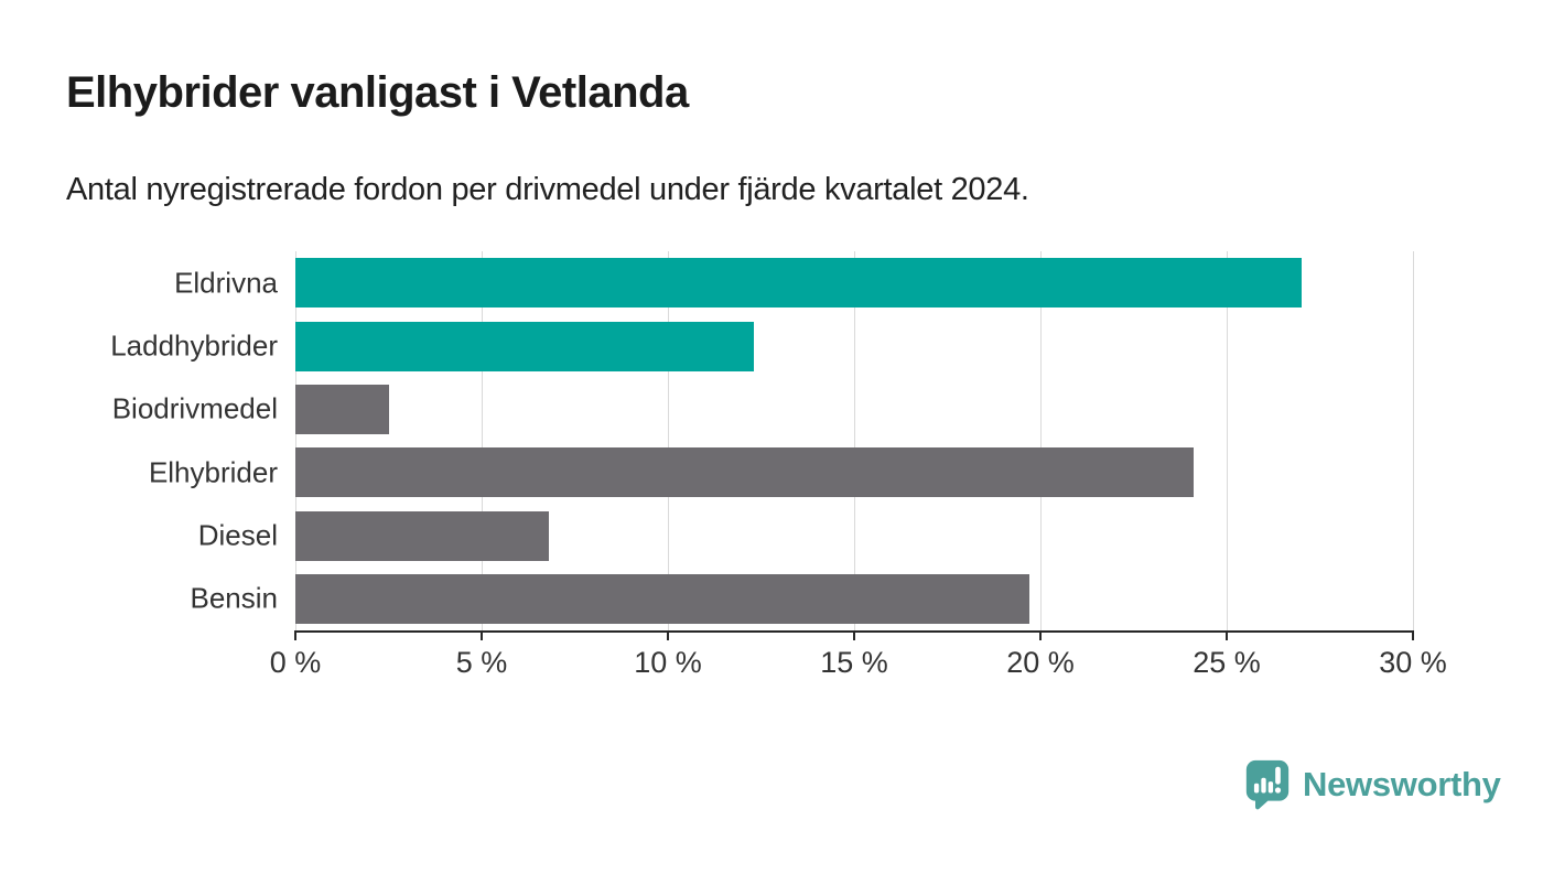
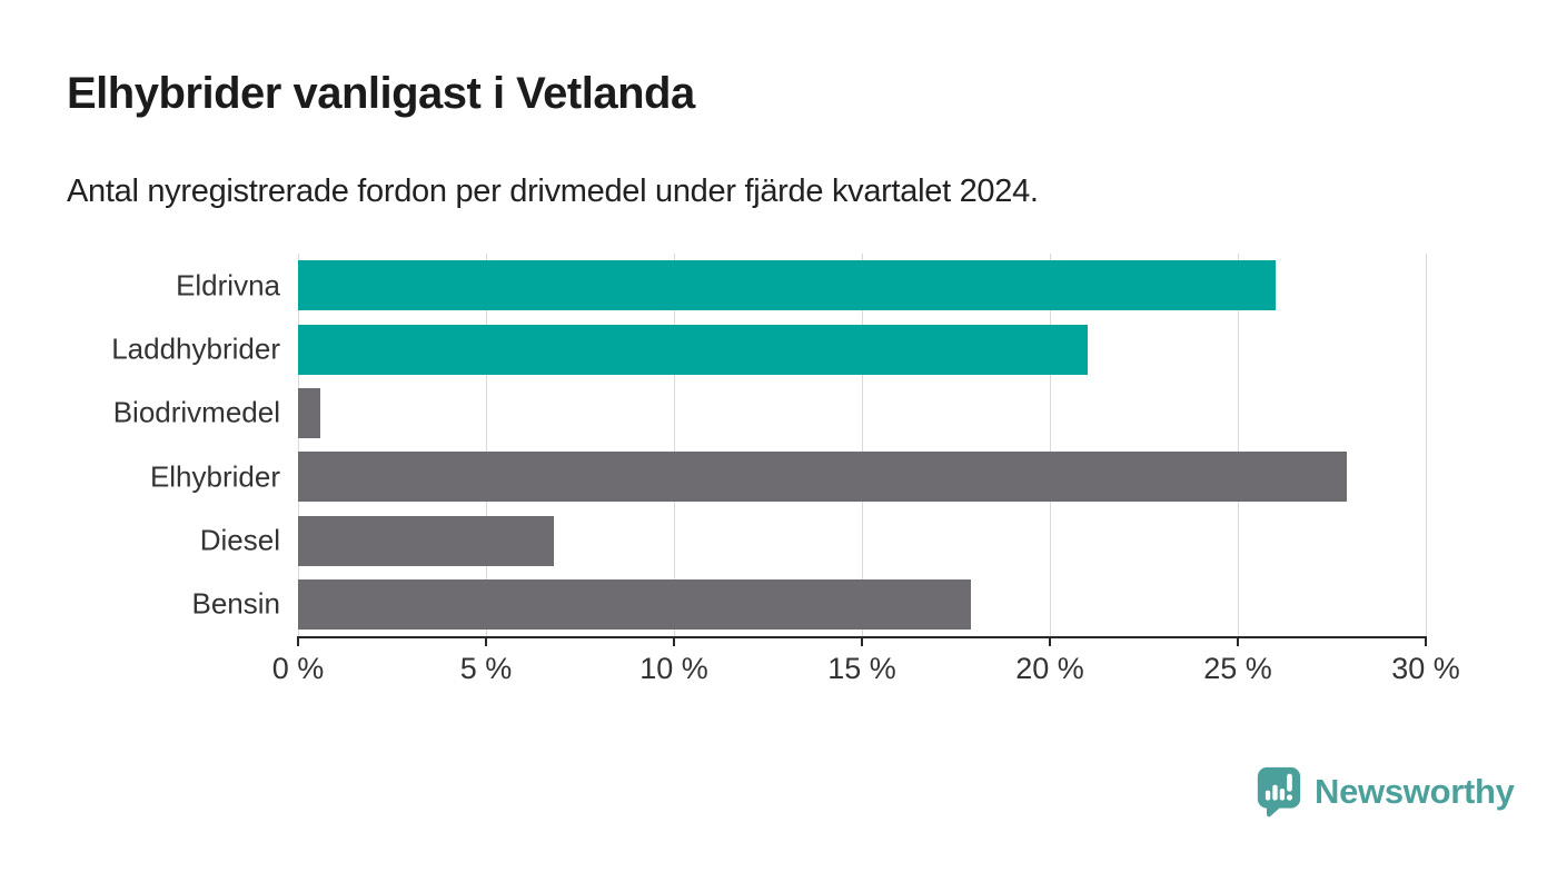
Eldrivna: 27.0% -> 26.0%
Laddhybrider: 12.3% -> 21.0%
Biodrivmedel: 2.5% -> 0.6%
Elhybrider: 24.1% -> 27.9%
Bensin: 19.7% -> 17.9%
